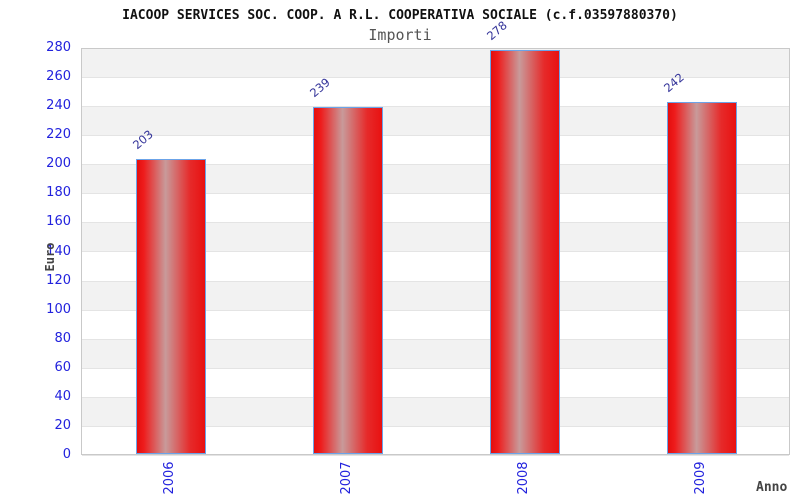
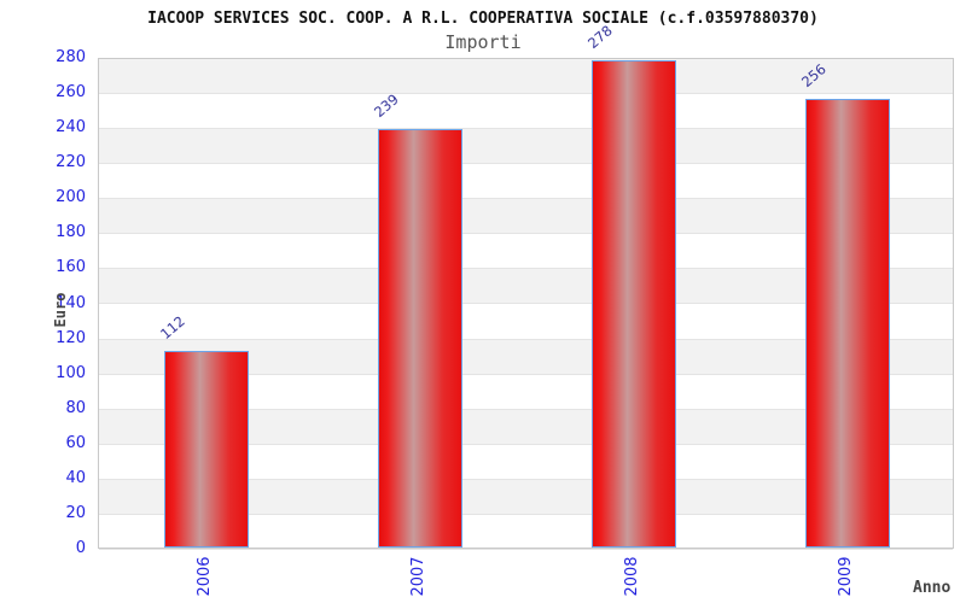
2006: 203 -> 112
2009: 242 -> 256
